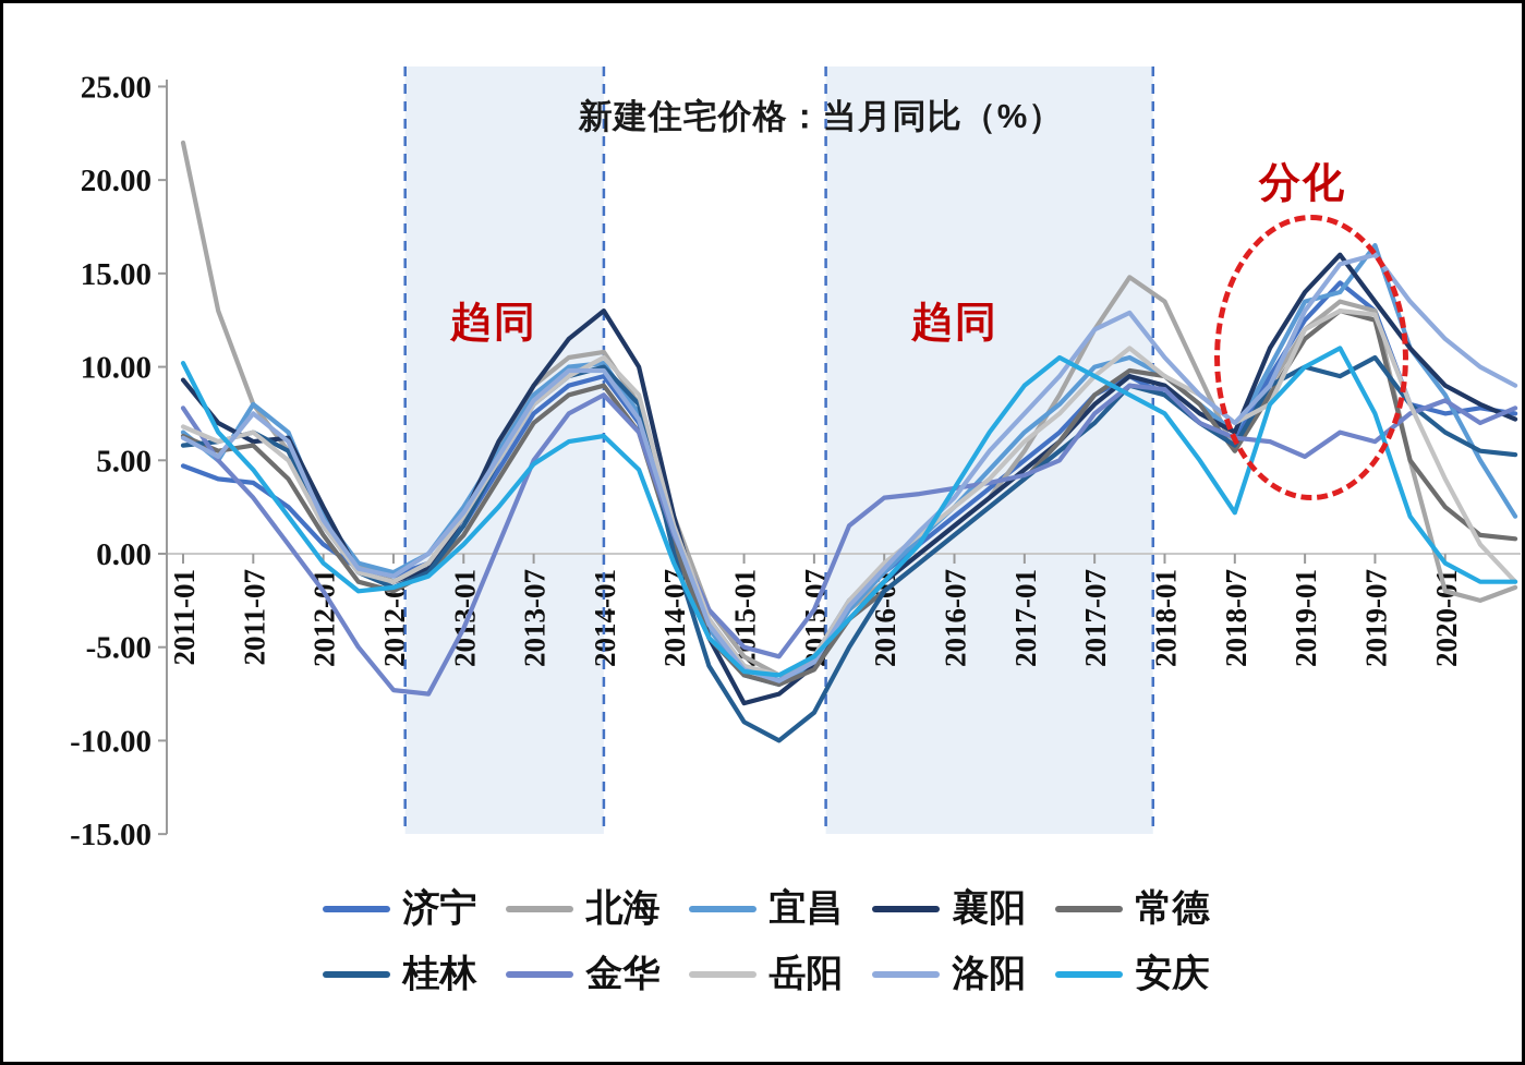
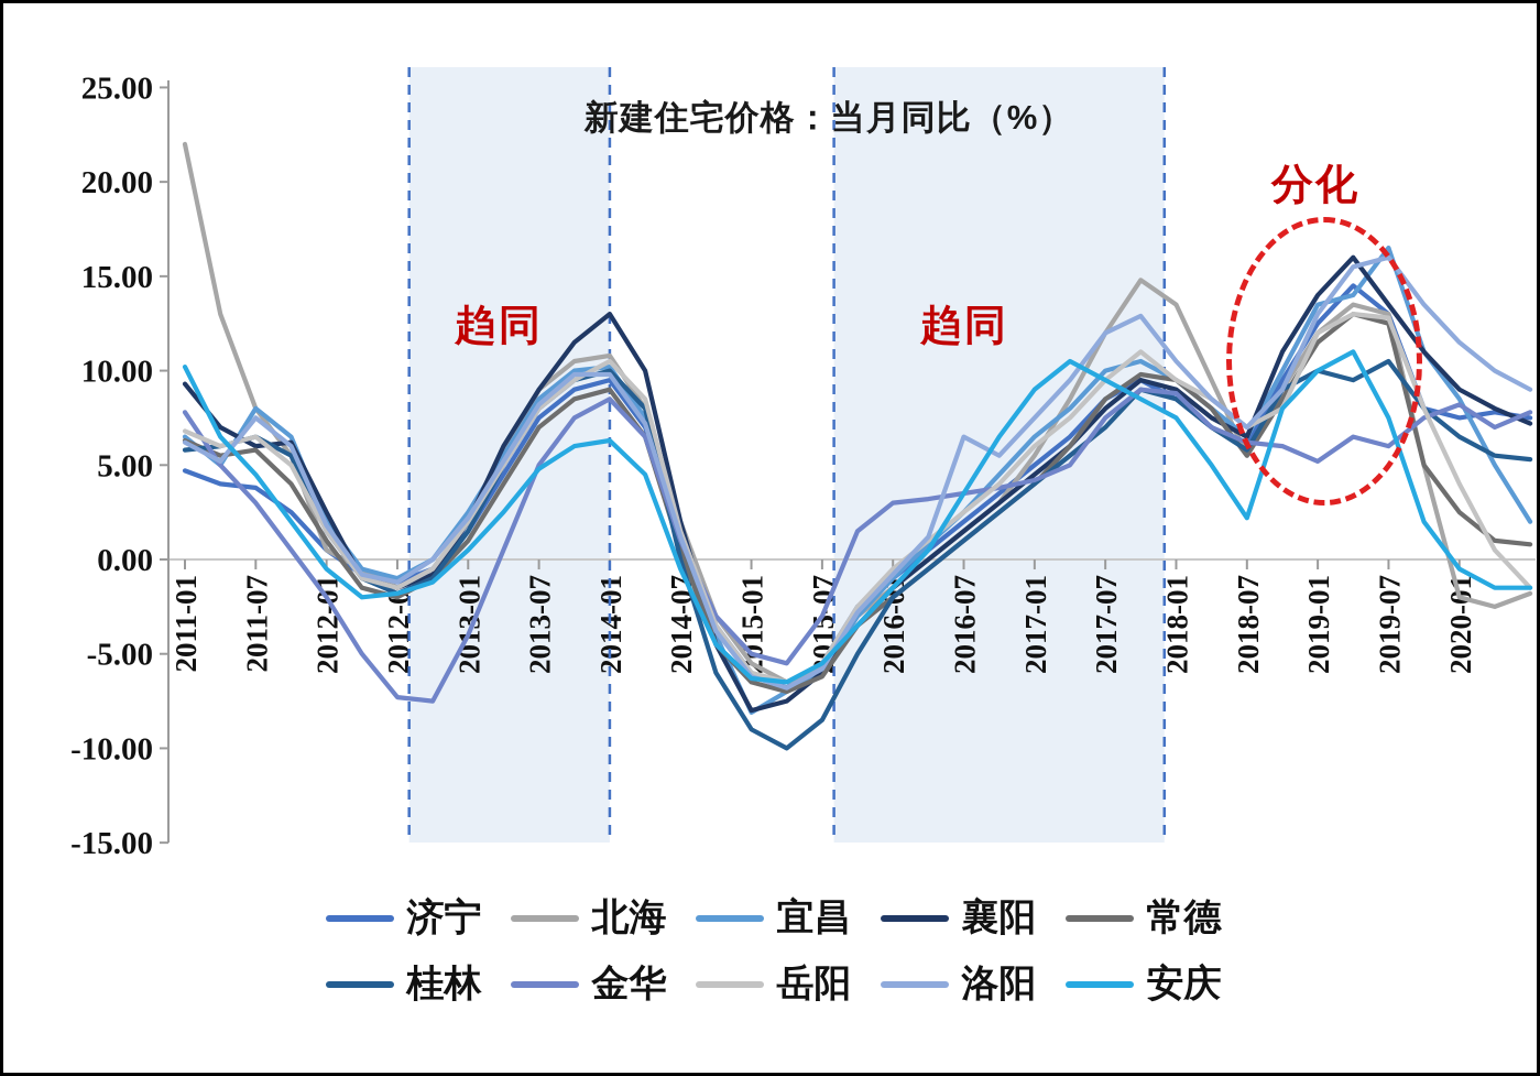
北海/2012-01: 2.0 -> 0.5
宜昌/2015-01: -6.5 -> -8.1
洛阳/2016-07: 3.0 -> 6.5
